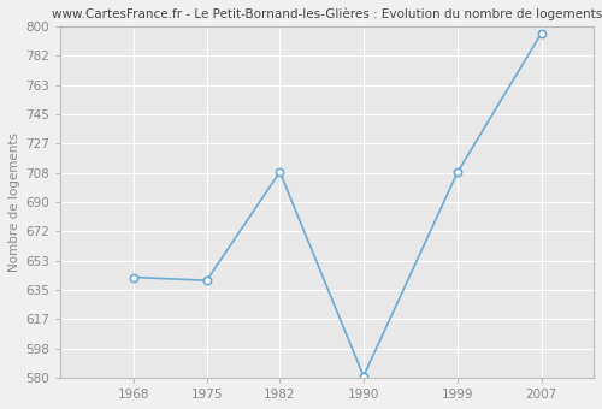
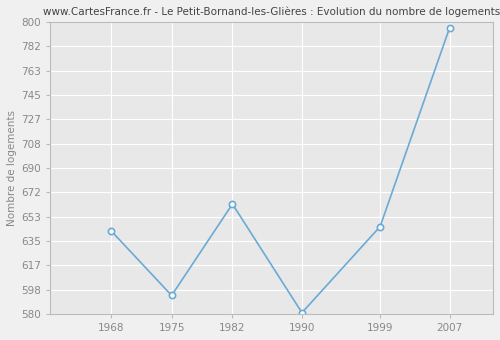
1975: 641 -> 594
1982: 709 -> 663
1999: 709 -> 646
